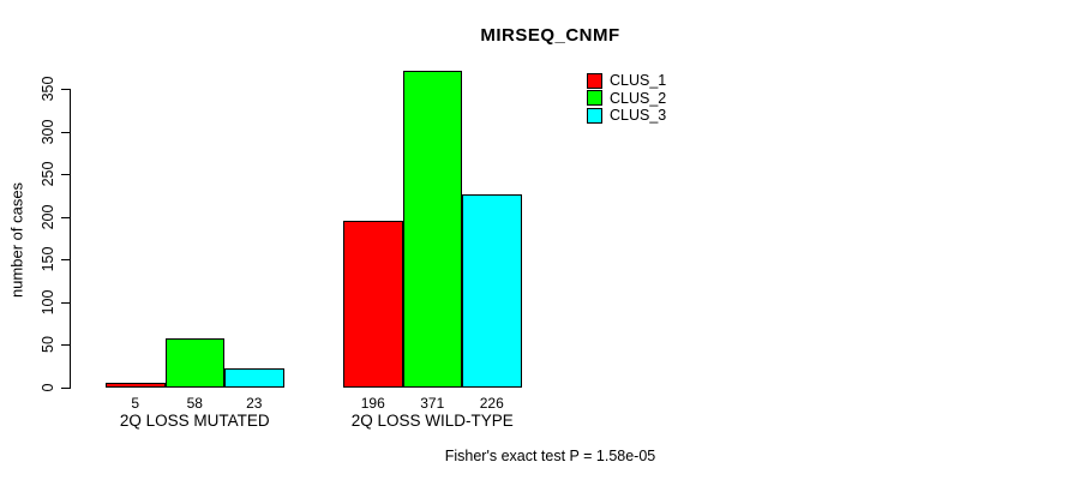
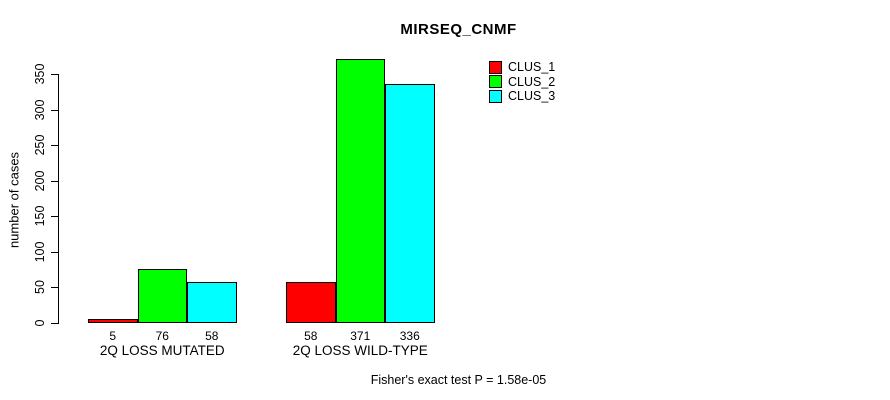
CLUS_2/2Q LOSS MUTATED: 58 -> 76
CLUS_3/2Q LOSS MUTATED: 23 -> 58
CLUS_1/2Q LOSS WILD-TYPE: 196 -> 58
CLUS_3/2Q LOSS WILD-TYPE: 226 -> 336
